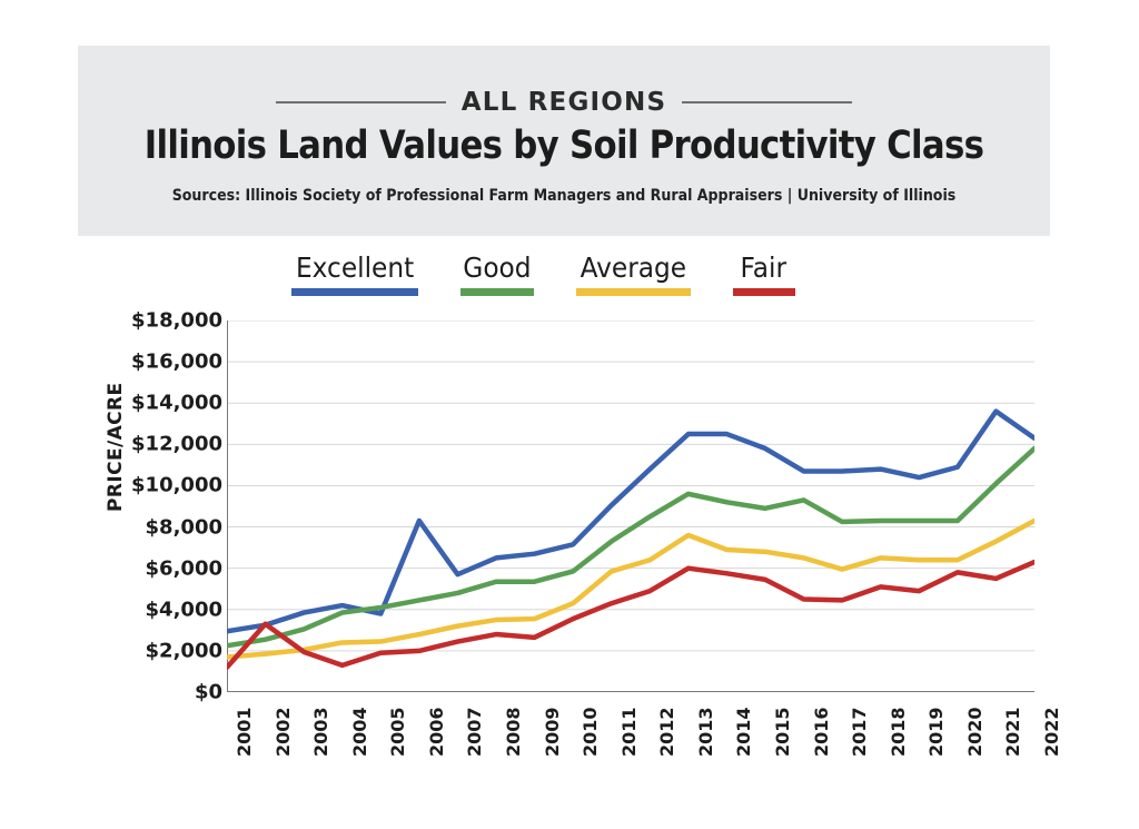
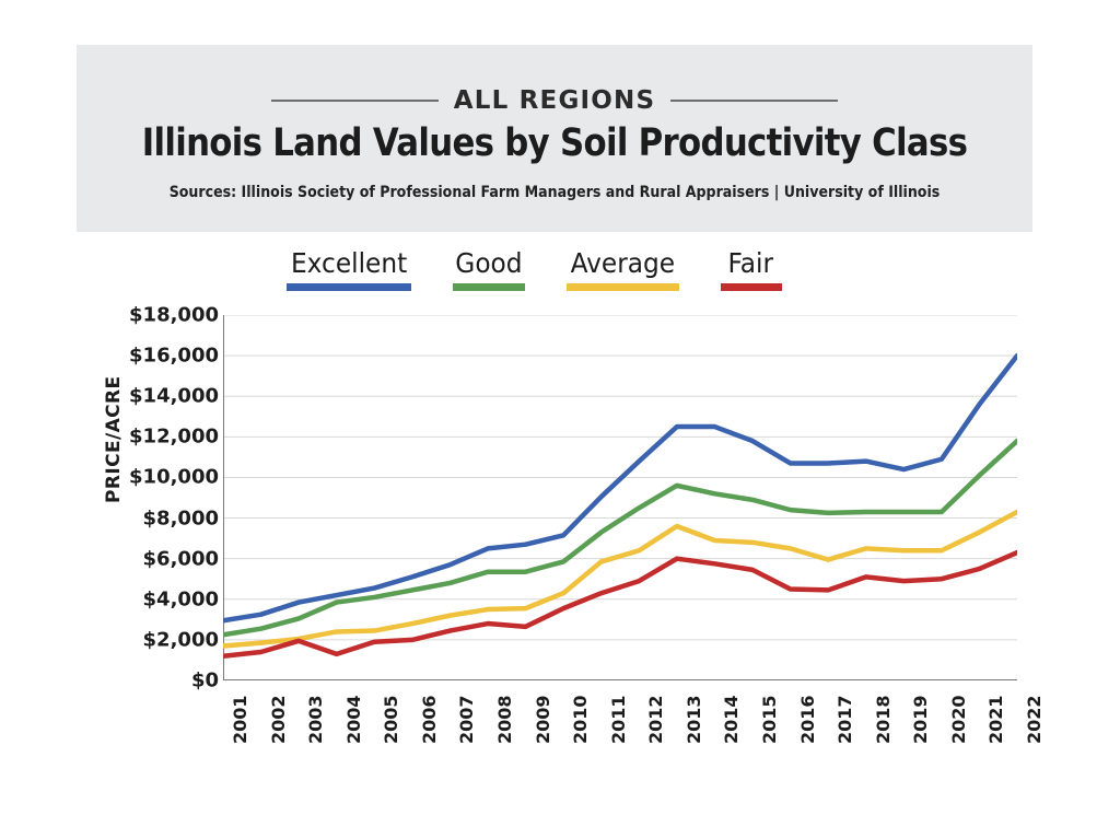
Fair/2002: $3300 -> $1400
Excellent/2005: $3800 -> $4600
Excellent/2006: $8300 -> $5100
Good/2016: $9300 -> $8400
Fair/2020: $5800 -> $5000
Excellent/2022: $12300 -> $16000
